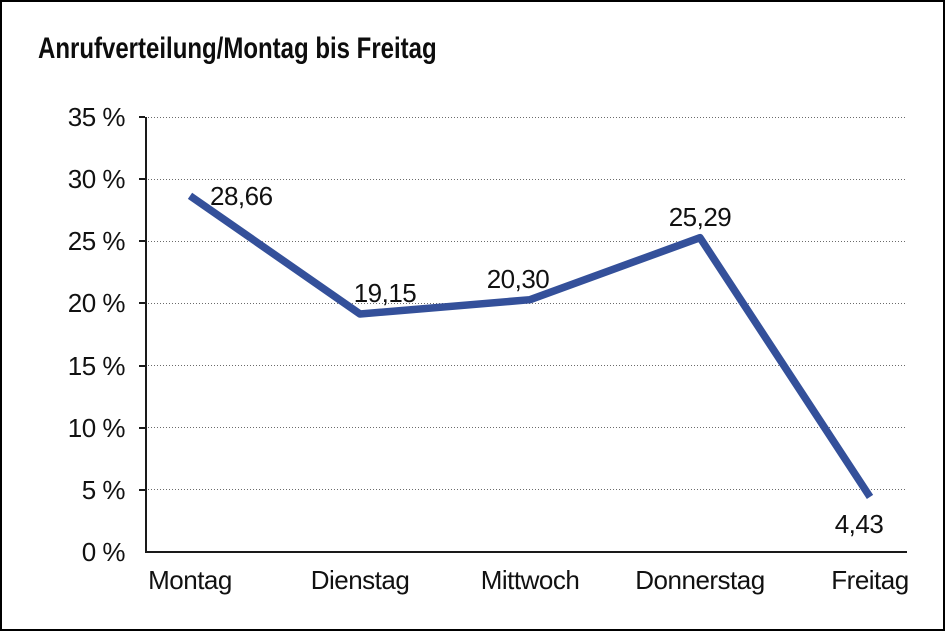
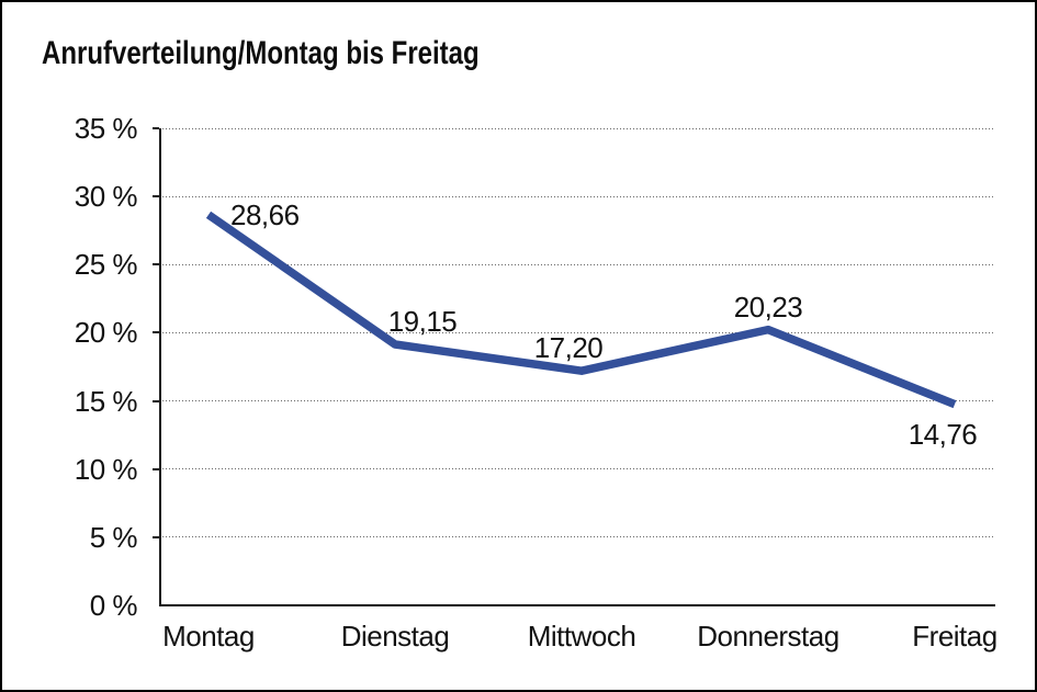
Mittwoch: 20,30 -> 17,20
Donnerstag: 25,29 -> 20,23
Freitag: 4,43 -> 14,76
